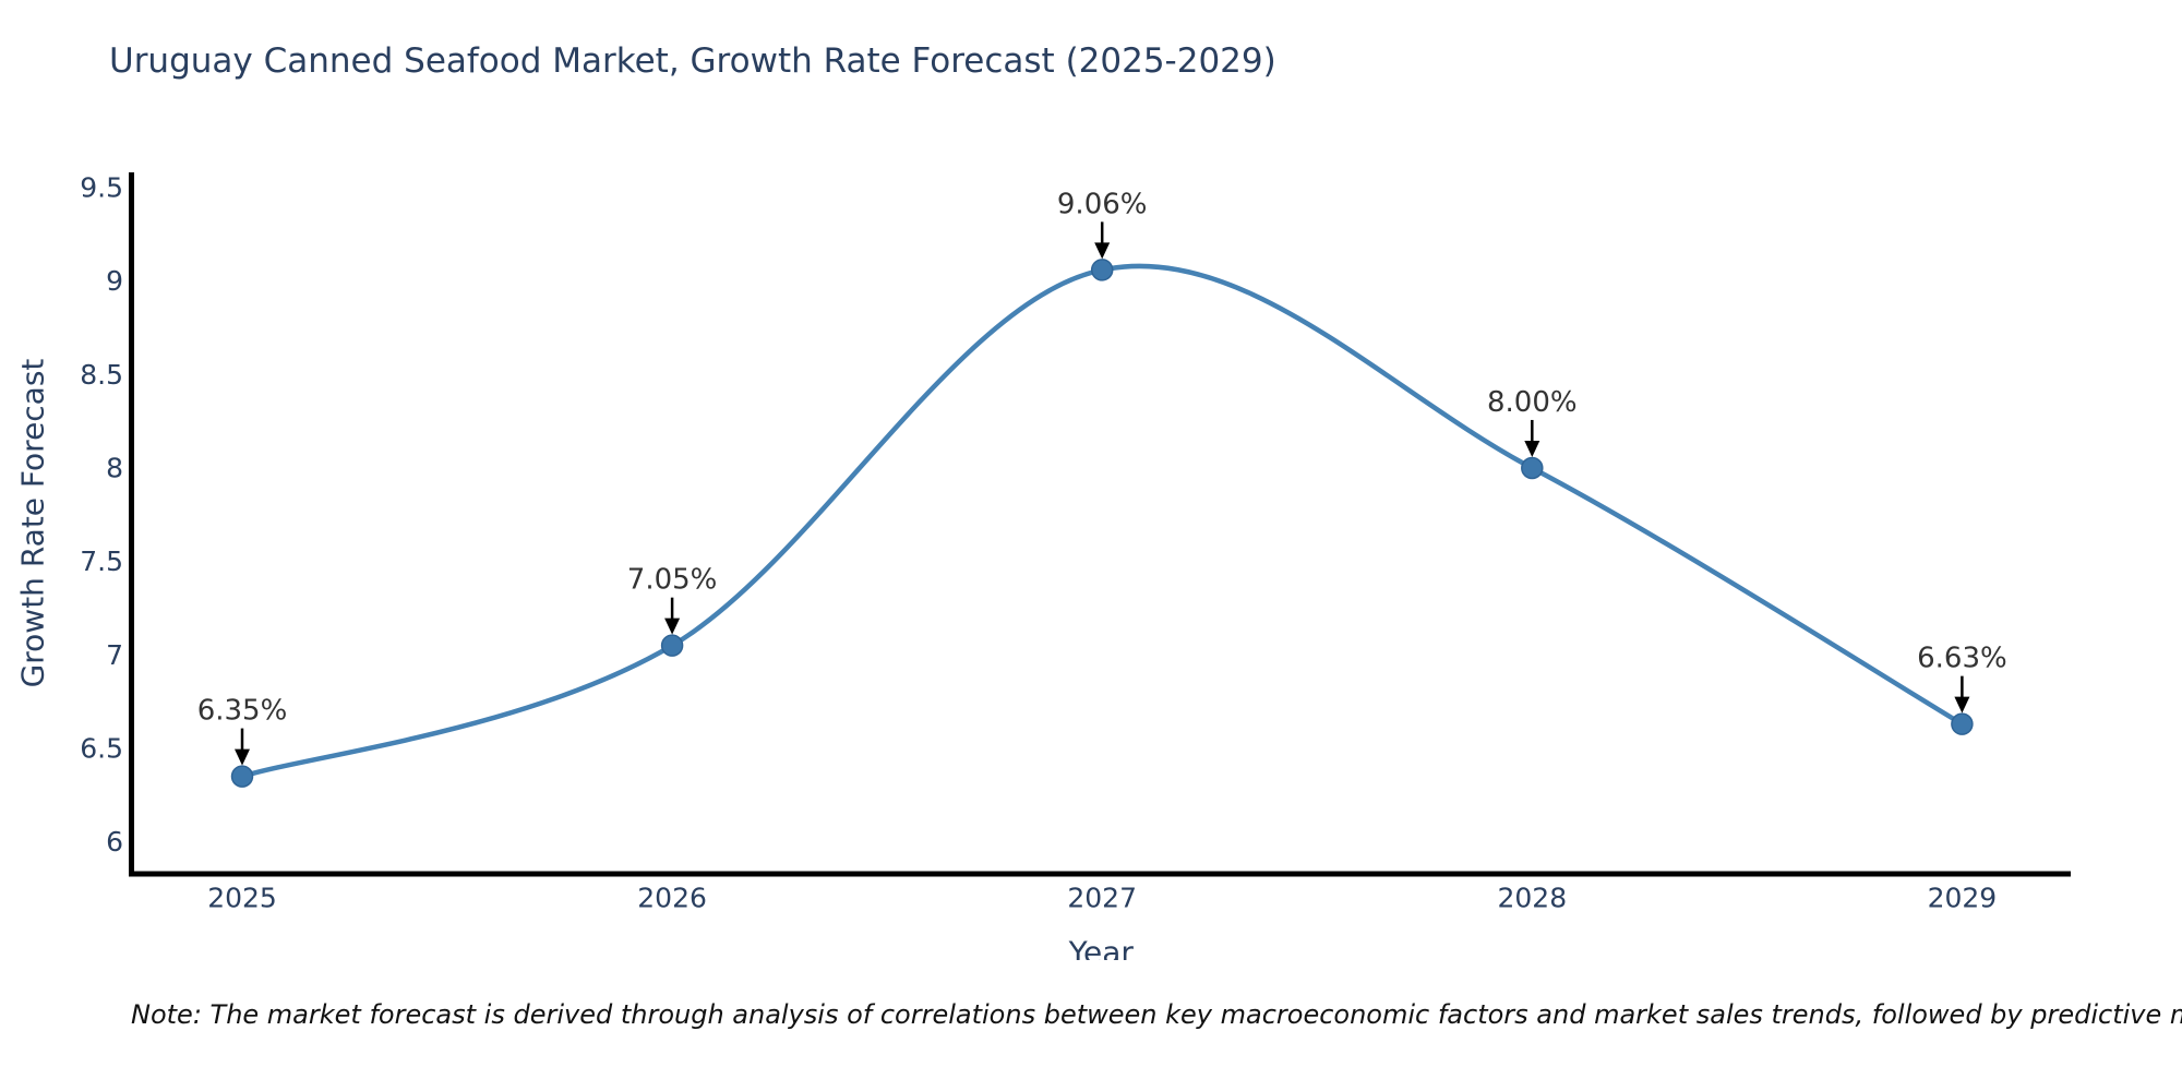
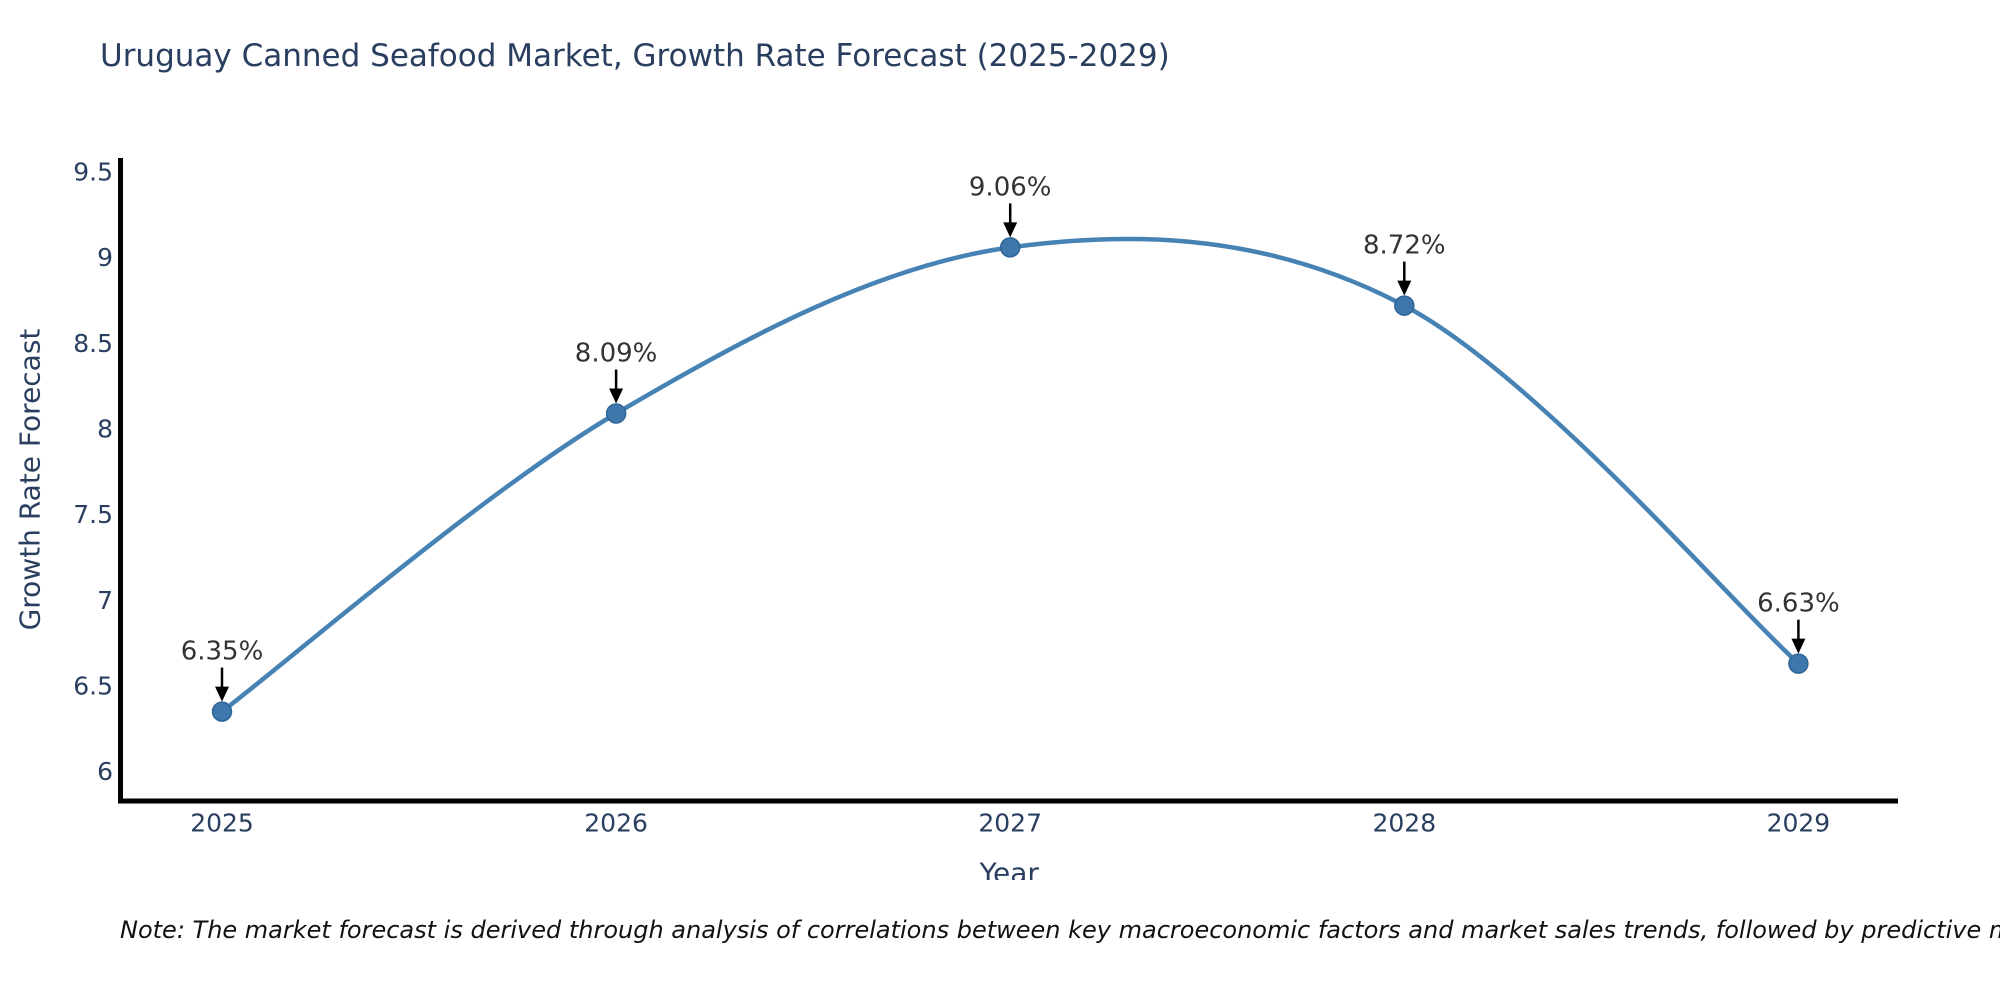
2026: 7.05% -> 8.09%
2028: 8.00% -> 8.72%
